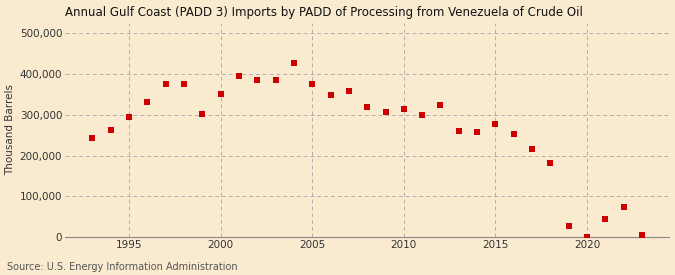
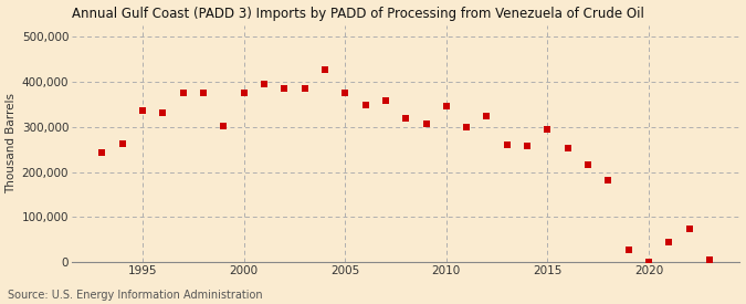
1995: 295,000 -> 335,000
2000: 350,000 -> 375,000
2010: 313,000 -> 345,000
2015: 277,000 -> 295,000
